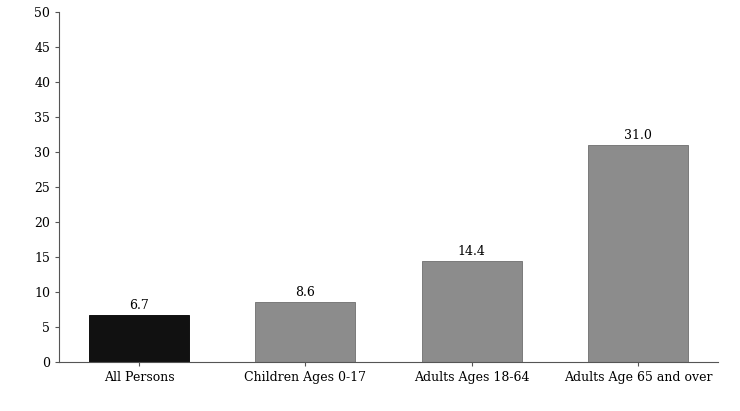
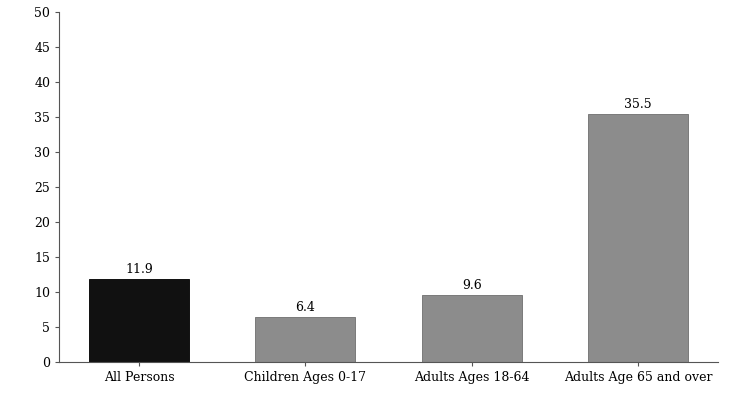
All Persons: 6.7 -> 11.9
Children Ages 0-17: 8.6 -> 6.4
Adults Ages 18-64: 14.4 -> 9.6
Adults Age 65 and over: 31.0 -> 35.5
